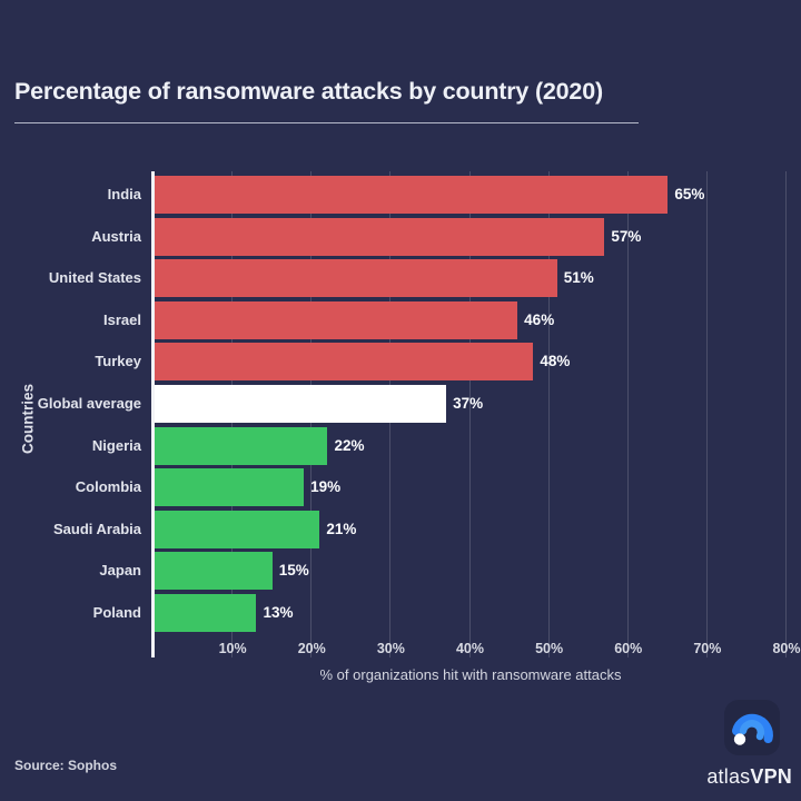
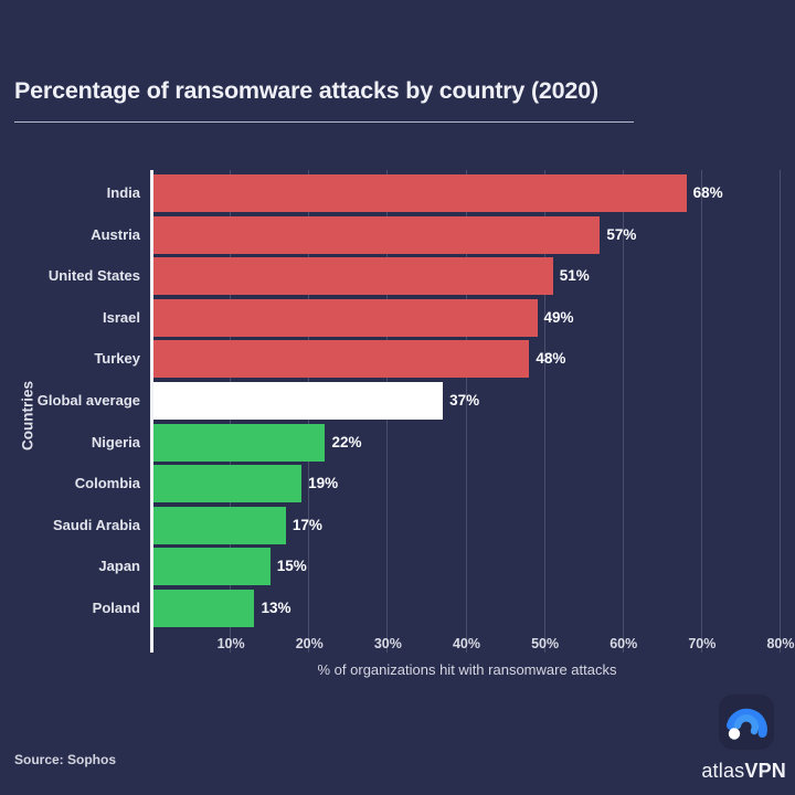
India: 65% -> 68%
Israel: 46% -> 49%
Saudi Arabia: 21% -> 17%
